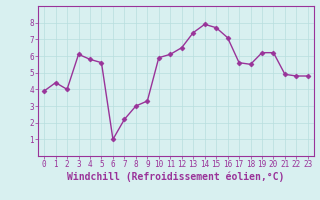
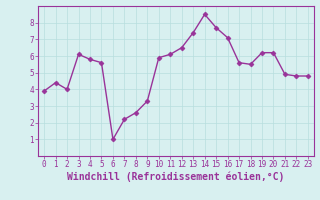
8: 3.0 -> 2.6
14: 7.9 -> 8.5
